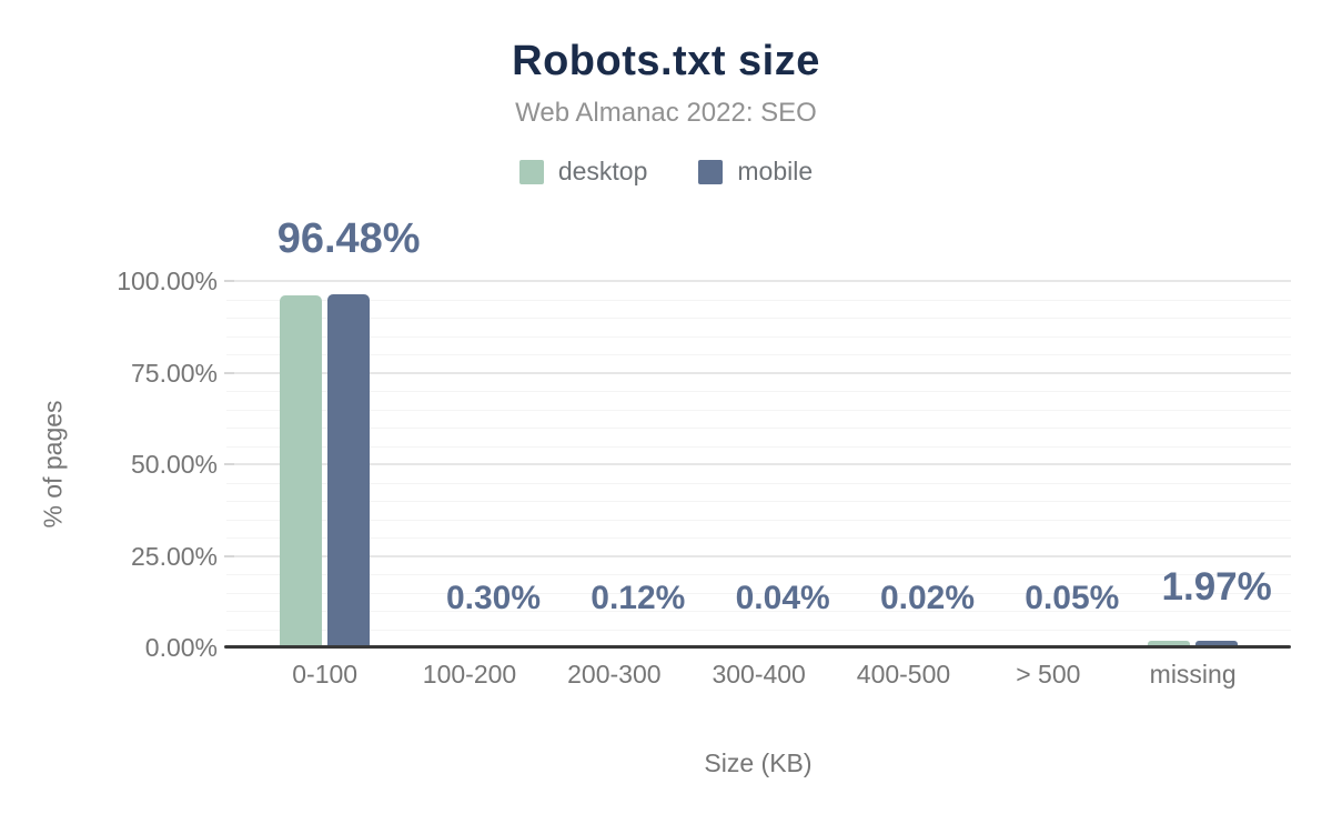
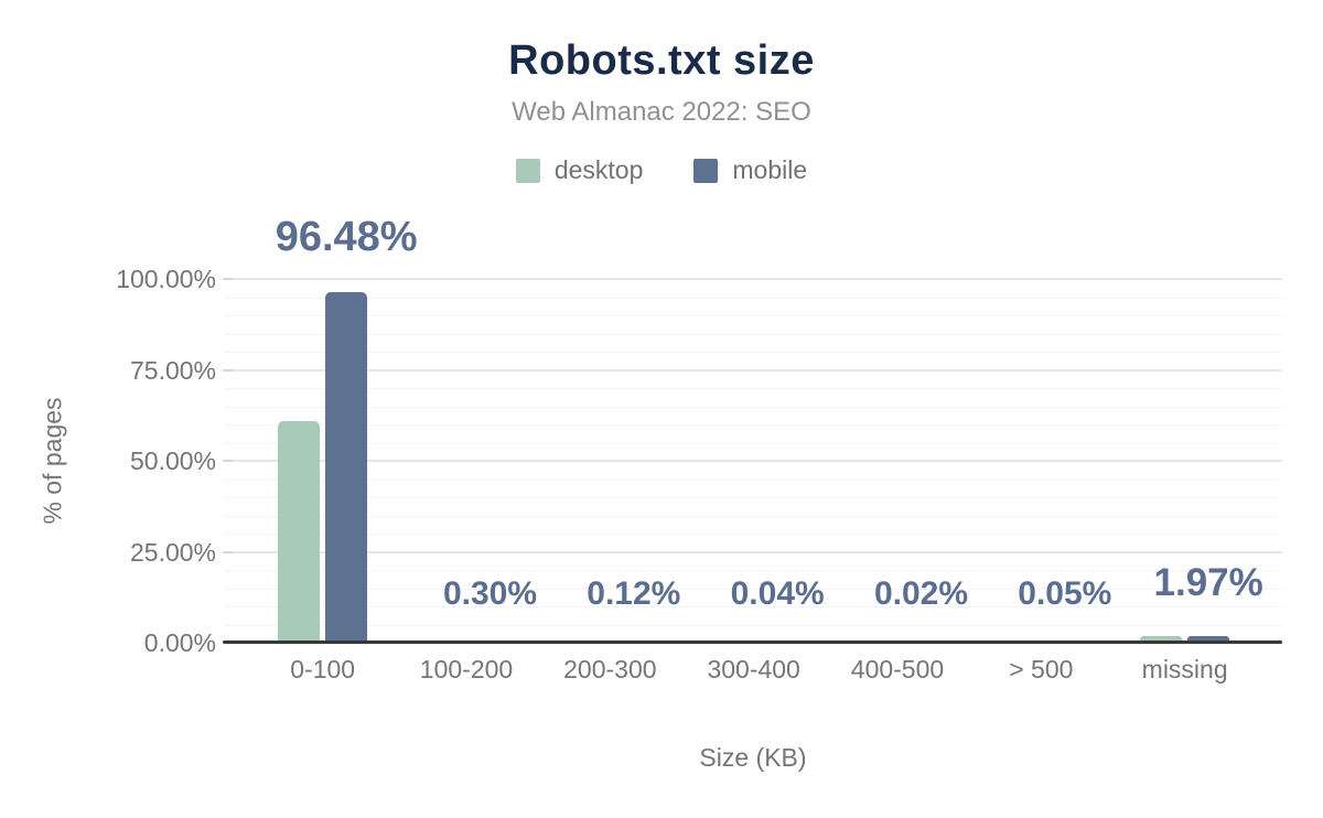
desktop/0-100: 96% -> 61%
